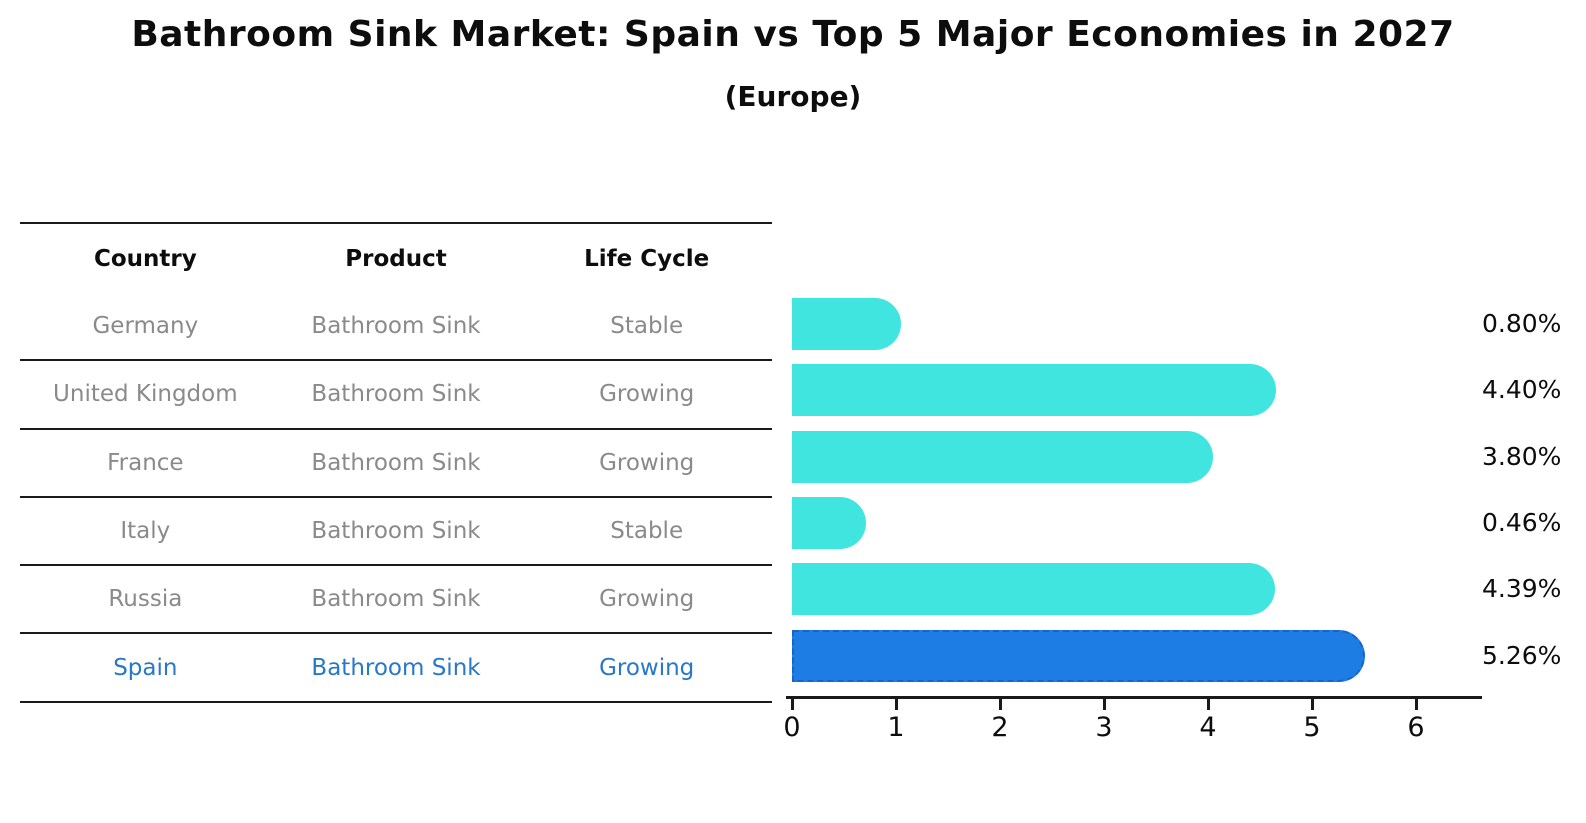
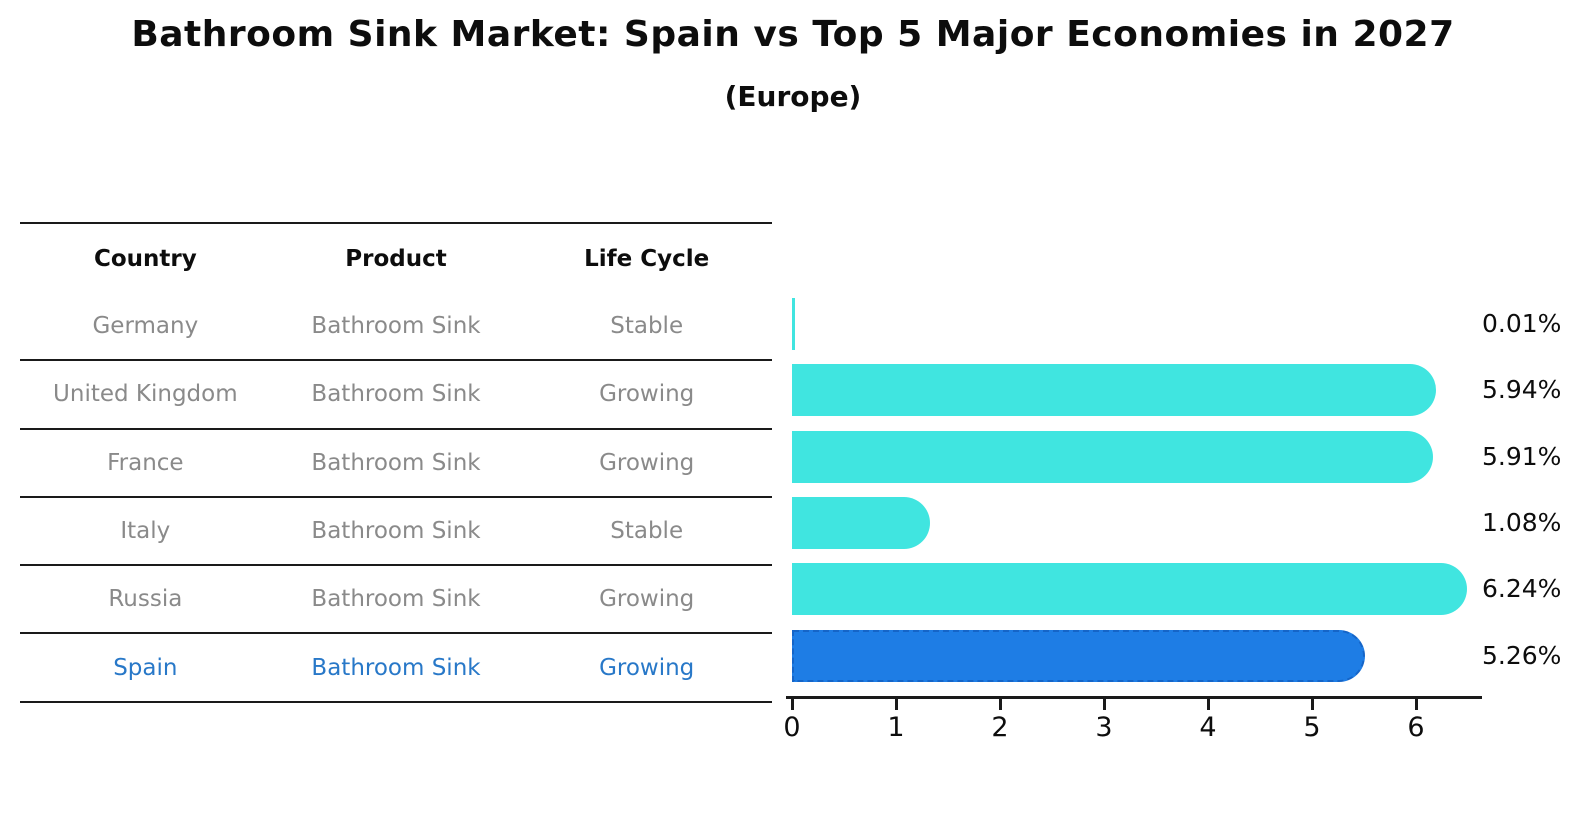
Germany: 0.80% -> 0.01%
United Kingdom: 4.40% -> 5.94%
France: 3.80% -> 5.91%
Italy: 0.46% -> 1.08%
Russia: 4.39% -> 6.24%
